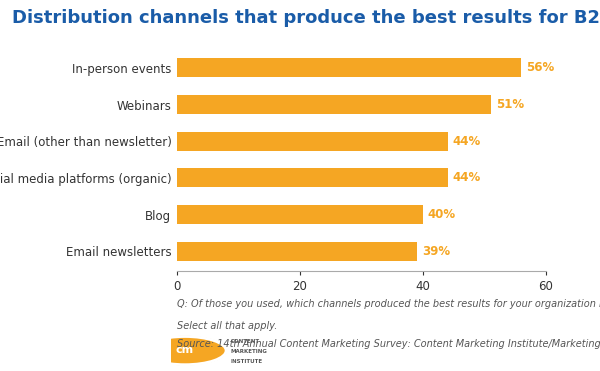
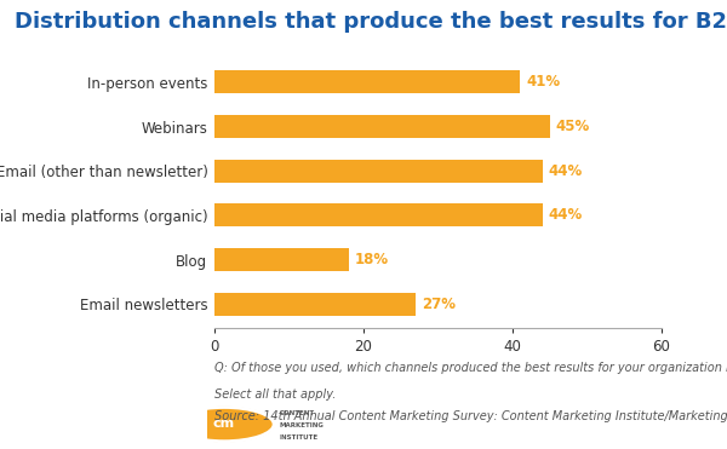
In-person events: 56% -> 41%
Webinars: 51% -> 45%
Blog: 40% -> 18%
Email newsletters: 39% -> 27%
